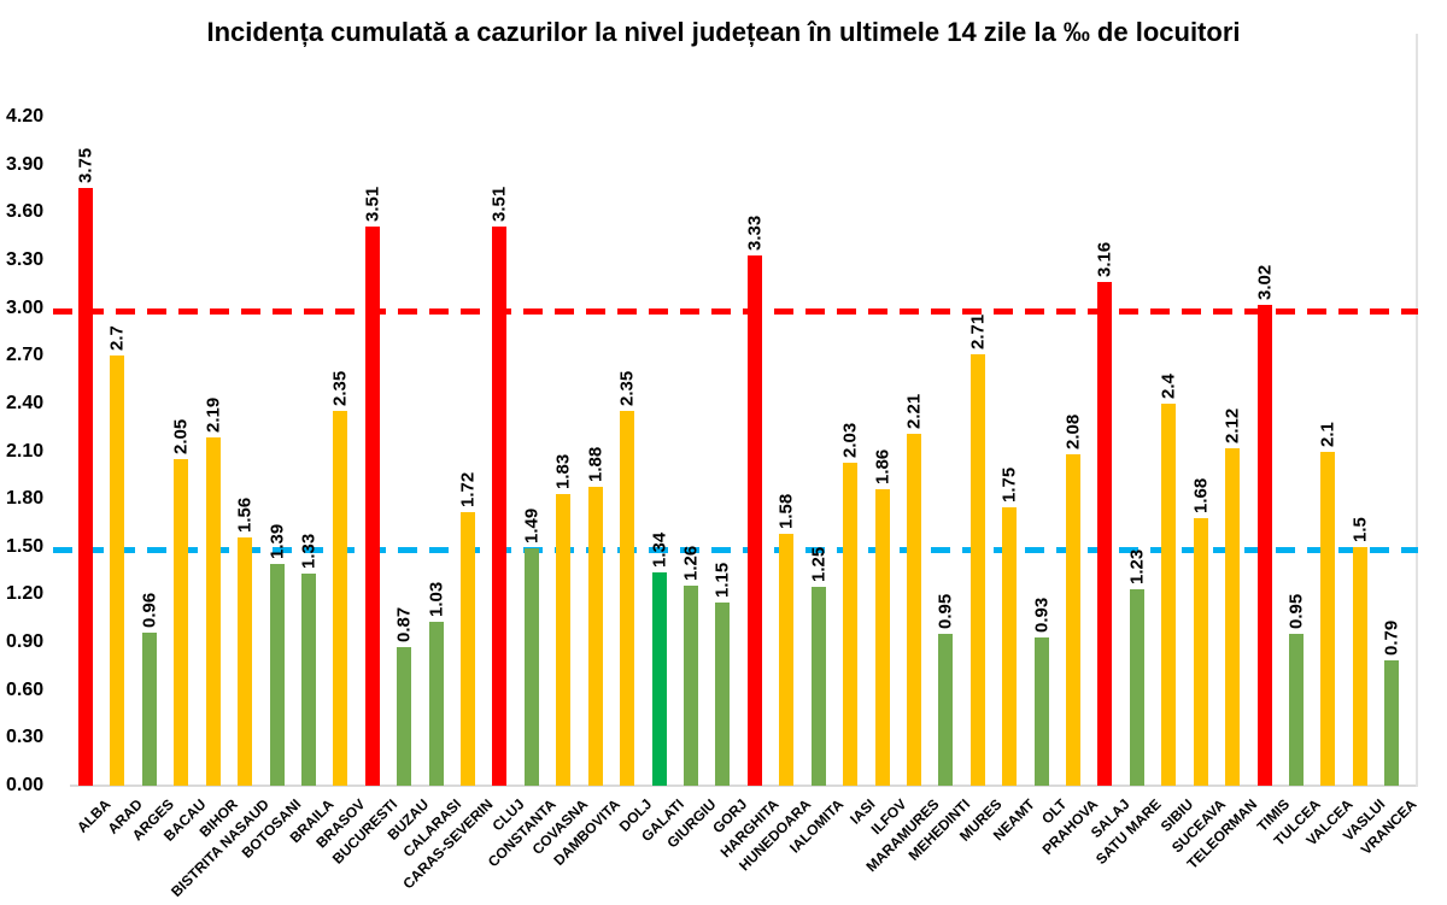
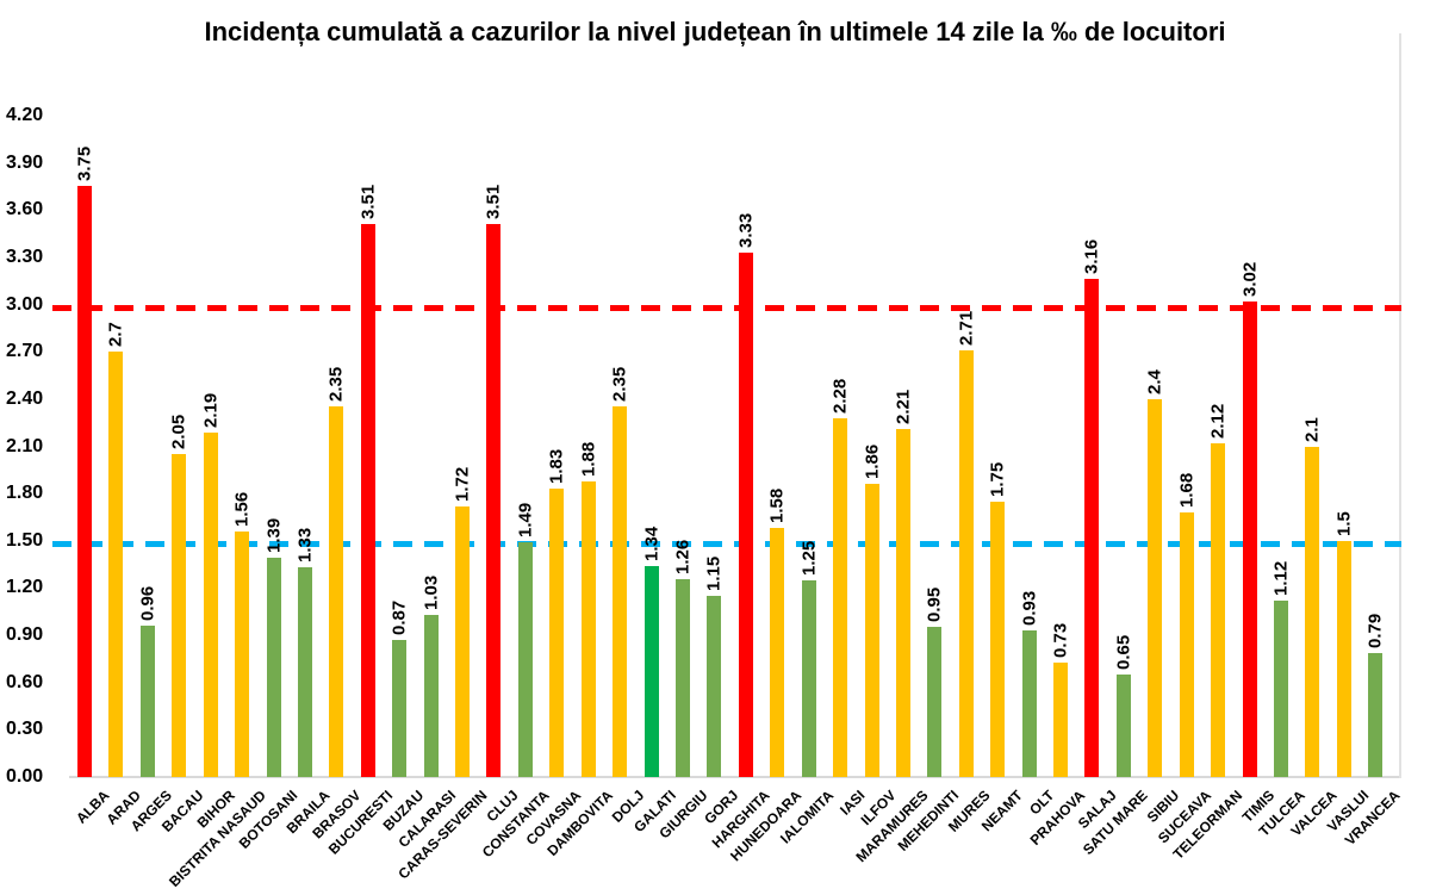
IASI: 2.03 -> 2.28
PRAHOVA: 2.08 -> 0.73
SATU MARE: 1.23 -> 0.65
TULCEA: 0.95 -> 1.12
